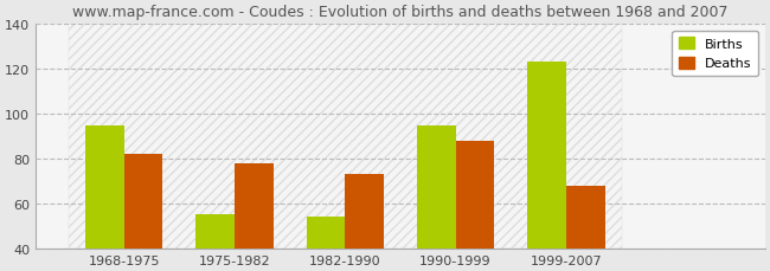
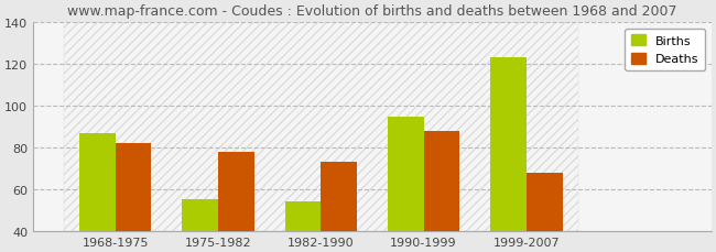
Births/1968-1975: 95 -> 87
